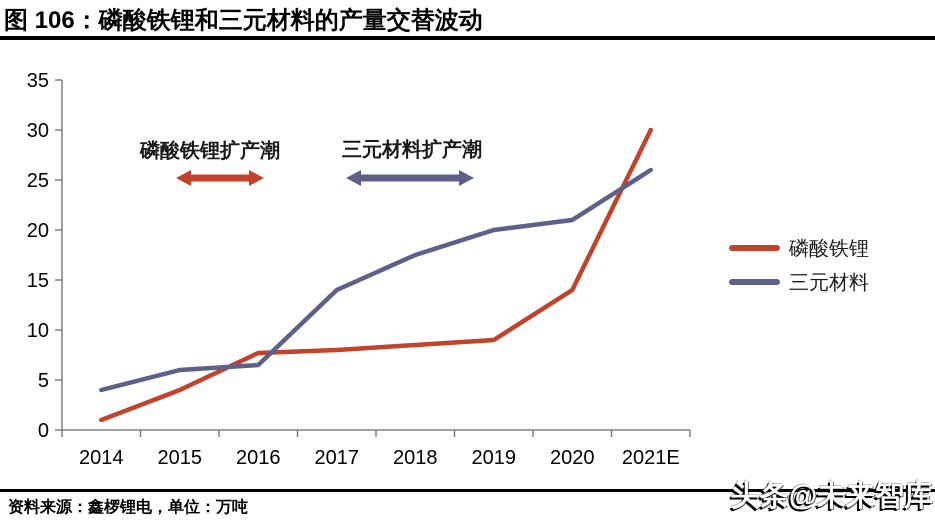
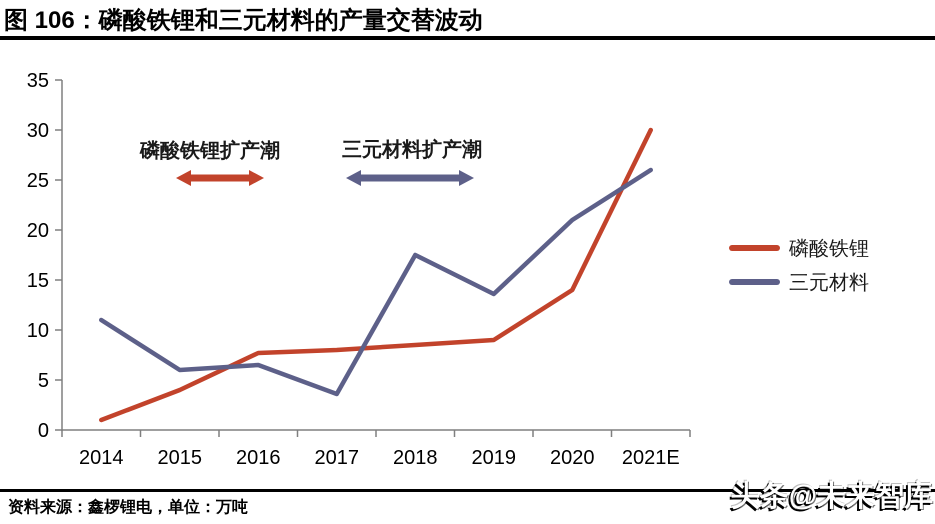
三元材料/2014: 4.0 -> 11.0
三元材料/2017: 14.0 -> 3.6
三元材料/2019: 20.0 -> 13.6
